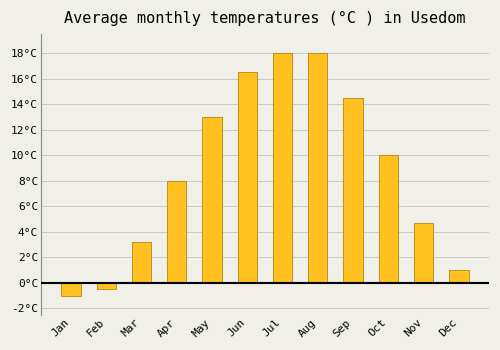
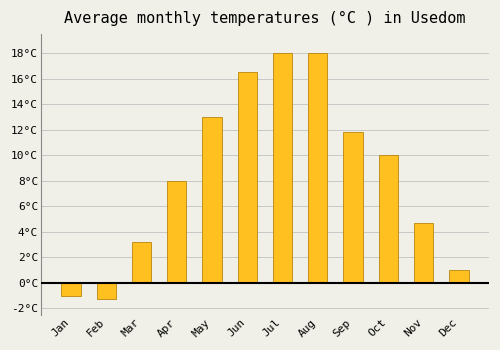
Feb: -0.5°C -> -1.3°C
Sep: 14.5°C -> 11.8°C
